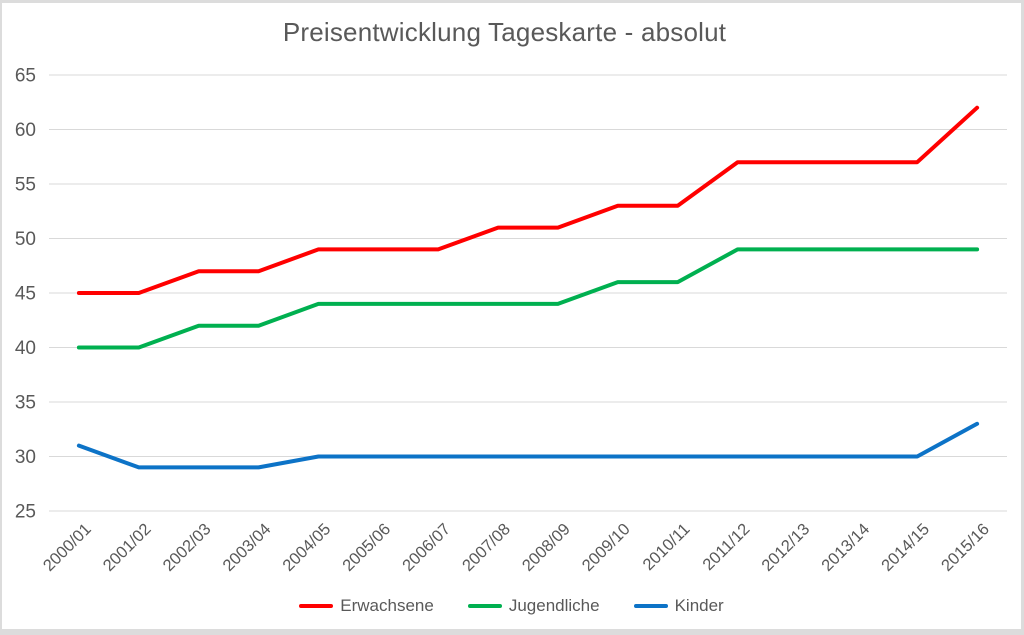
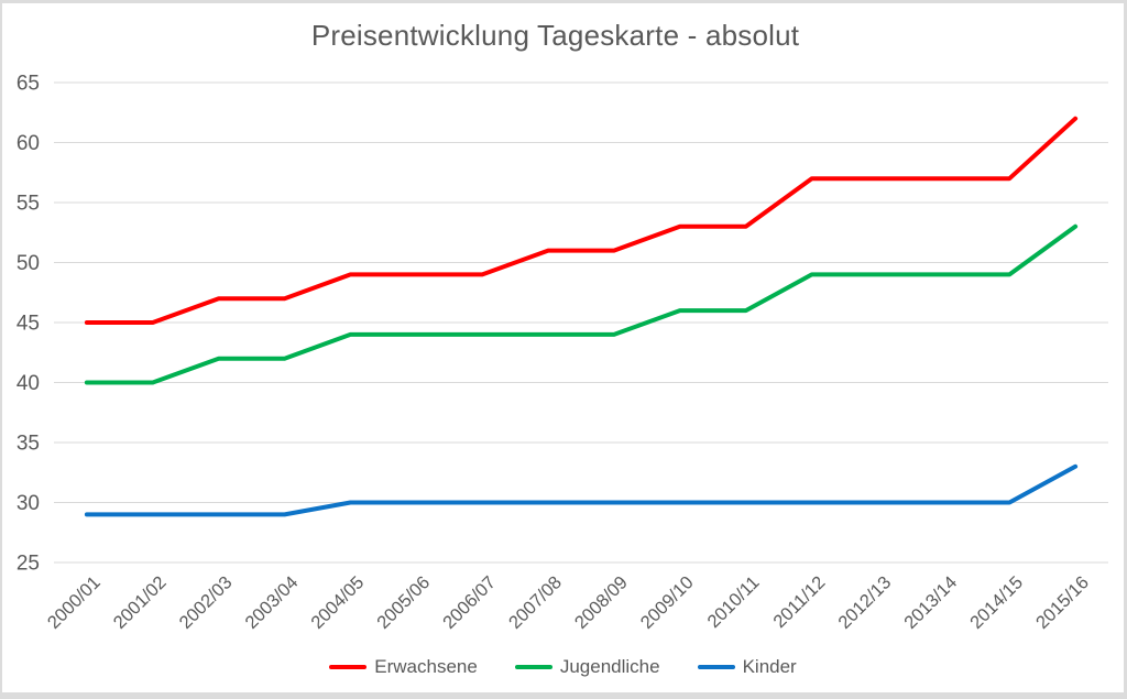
Kinder/2000/01: 31 -> 29
Jugendliche/2015/16: 49 -> 53
